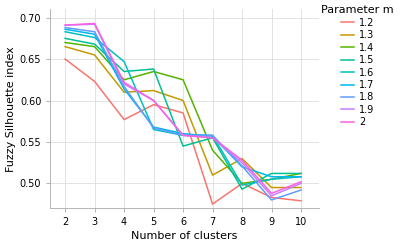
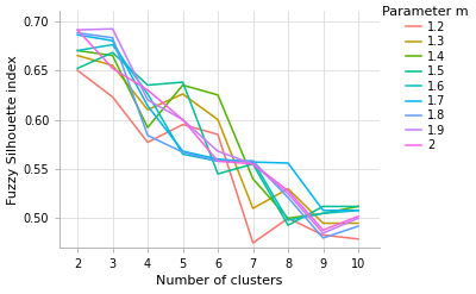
1.5/2: 0.675 -> 0.652
1.6/2: 0.683 -> 0.670
2/3: 0.693 -> 0.652
1.4/4: 0.625 -> 0.592
1.6/4: 0.647 -> 0.626
1.8/4: 0.617 -> 0.584
2/4: 0.622 -> 0.630
1.3/5: 0.612 -> 0.626
1.9/6: 0.558 -> 0.568
1.7/8: 0.520 -> 0.556
